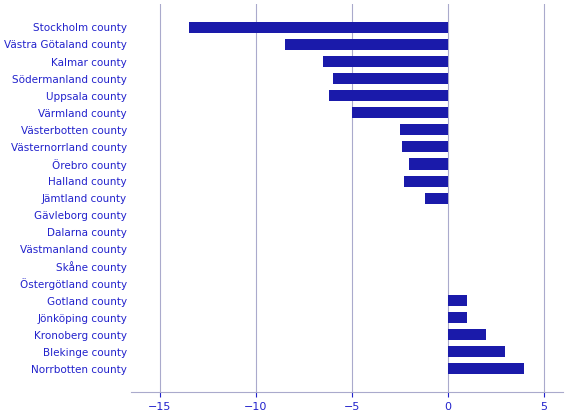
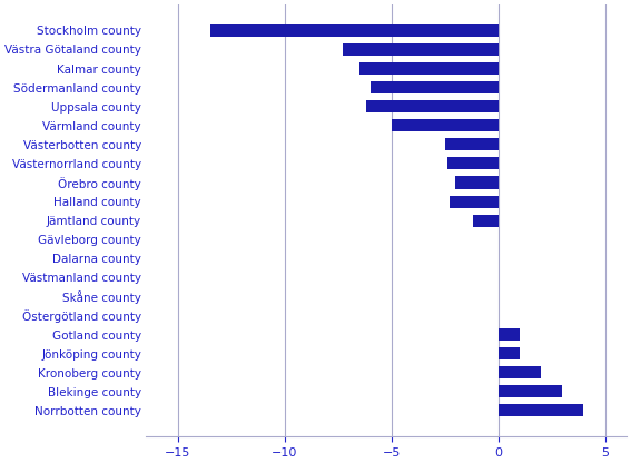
Västra Götaland county: -8.5 -> -7.3
